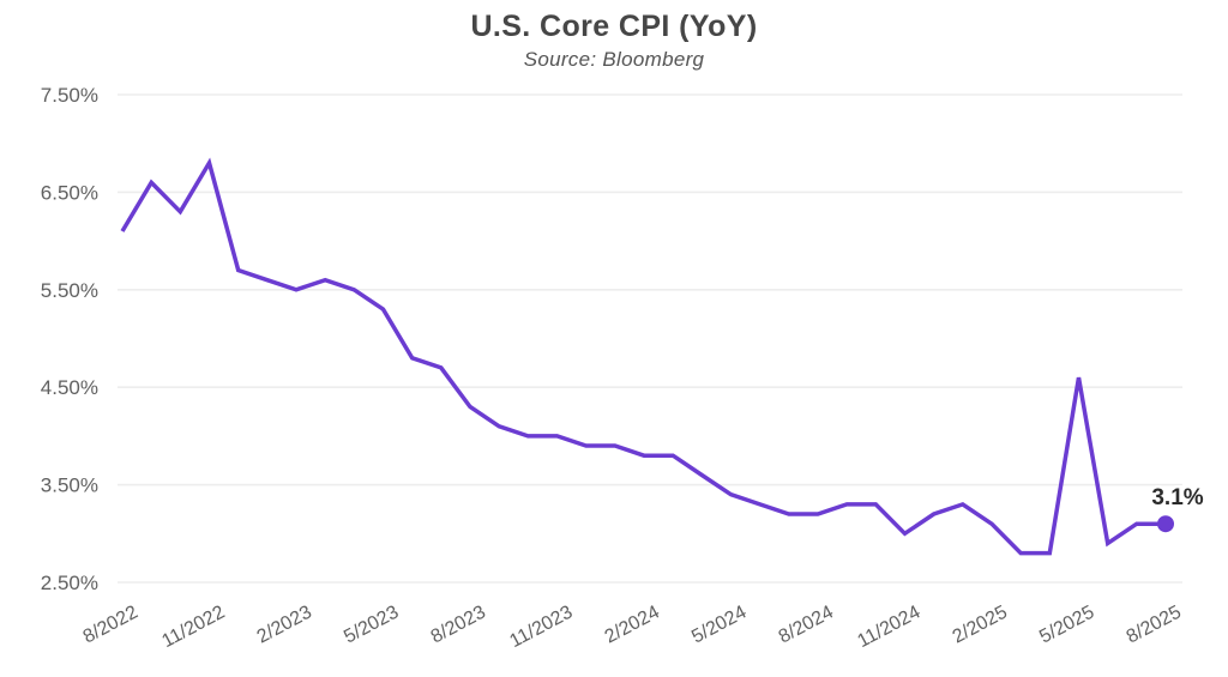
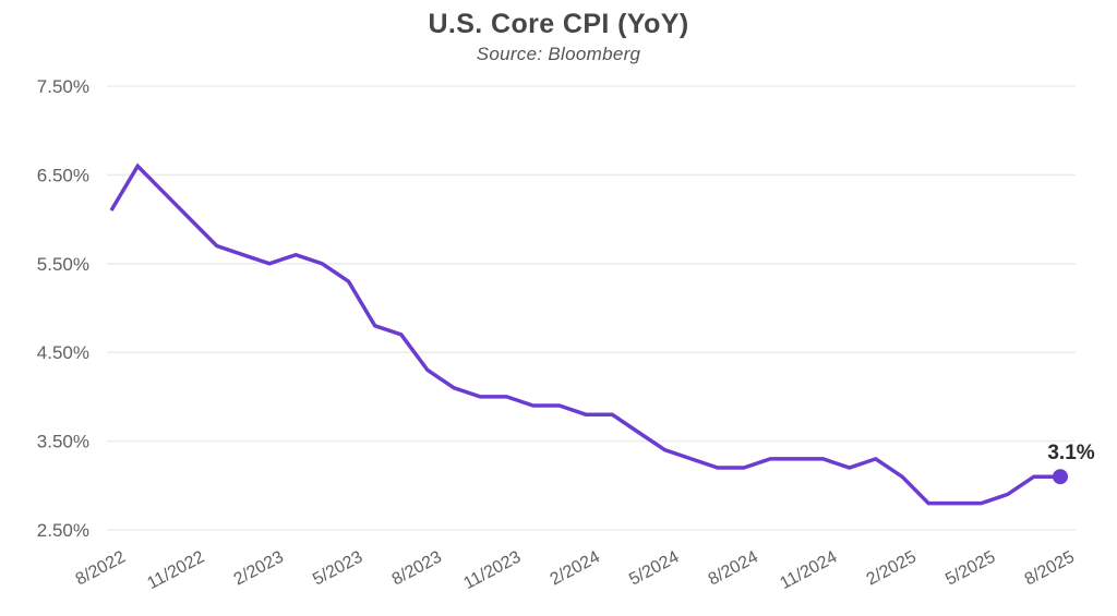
11/2022: 6.8% -> 6.0%
11/2024: 3.0% -> 3.3%
5/2025: 4.6% -> 2.8%
